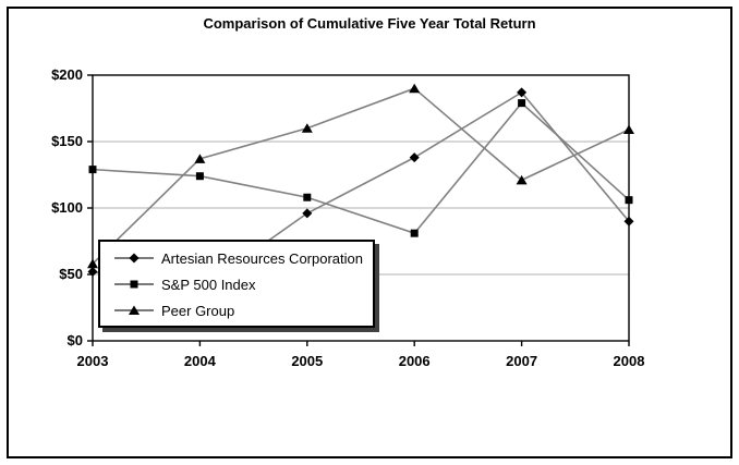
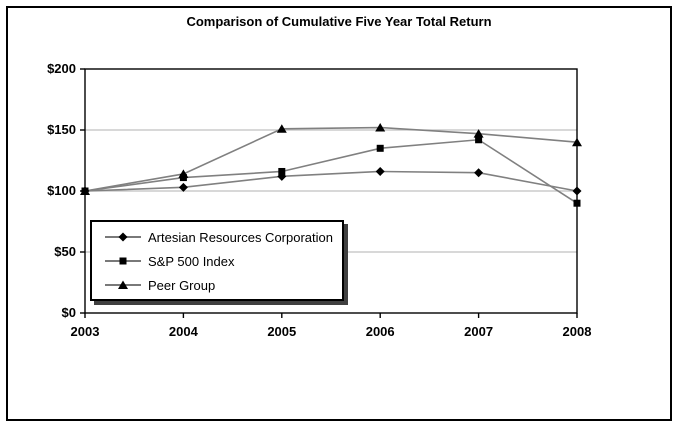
Artesian Resources Corporation/2003: $52 -> $100
S&P 500 Index/2003: $129 -> $100
Peer Group/2003: $58 -> $100
Artesian Resources Corporation/2004: $39 -> $103
S&P 500 Index/2004: $124 -> $111
Peer Group/2004: $137 -> $114
Artesian Resources Corporation/2005: $96 -> $112
S&P 500 Index/2005: $108 -> $116
Peer Group/2005: $160 -> $151
Artesian Resources Corporation/2006: $138 -> $116
S&P 500 Index/2006: $81 -> $135
Peer Group/2006: $190 -> $152
Artesian Resources Corporation/2007: $187 -> $115
S&P 500 Index/2007: $179 -> $142
Peer Group/2007: $121 -> $147
Artesian Resources Corporation/2008: $90 -> $100
S&P 500 Index/2008: $106 -> $90
Peer Group/2008: $159 -> $140
